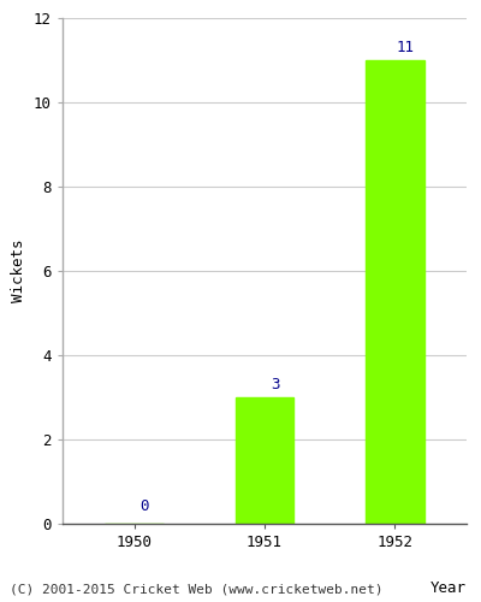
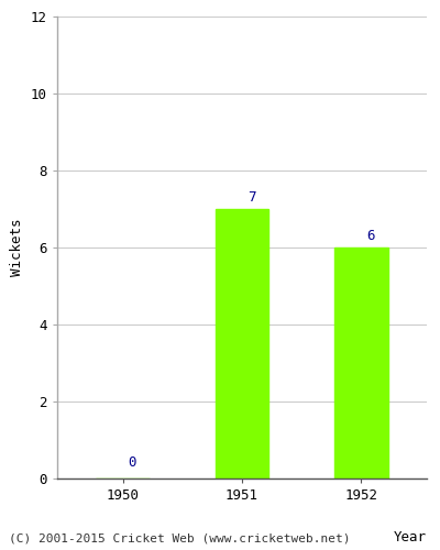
1951: 3 -> 7
1952: 11 -> 6
